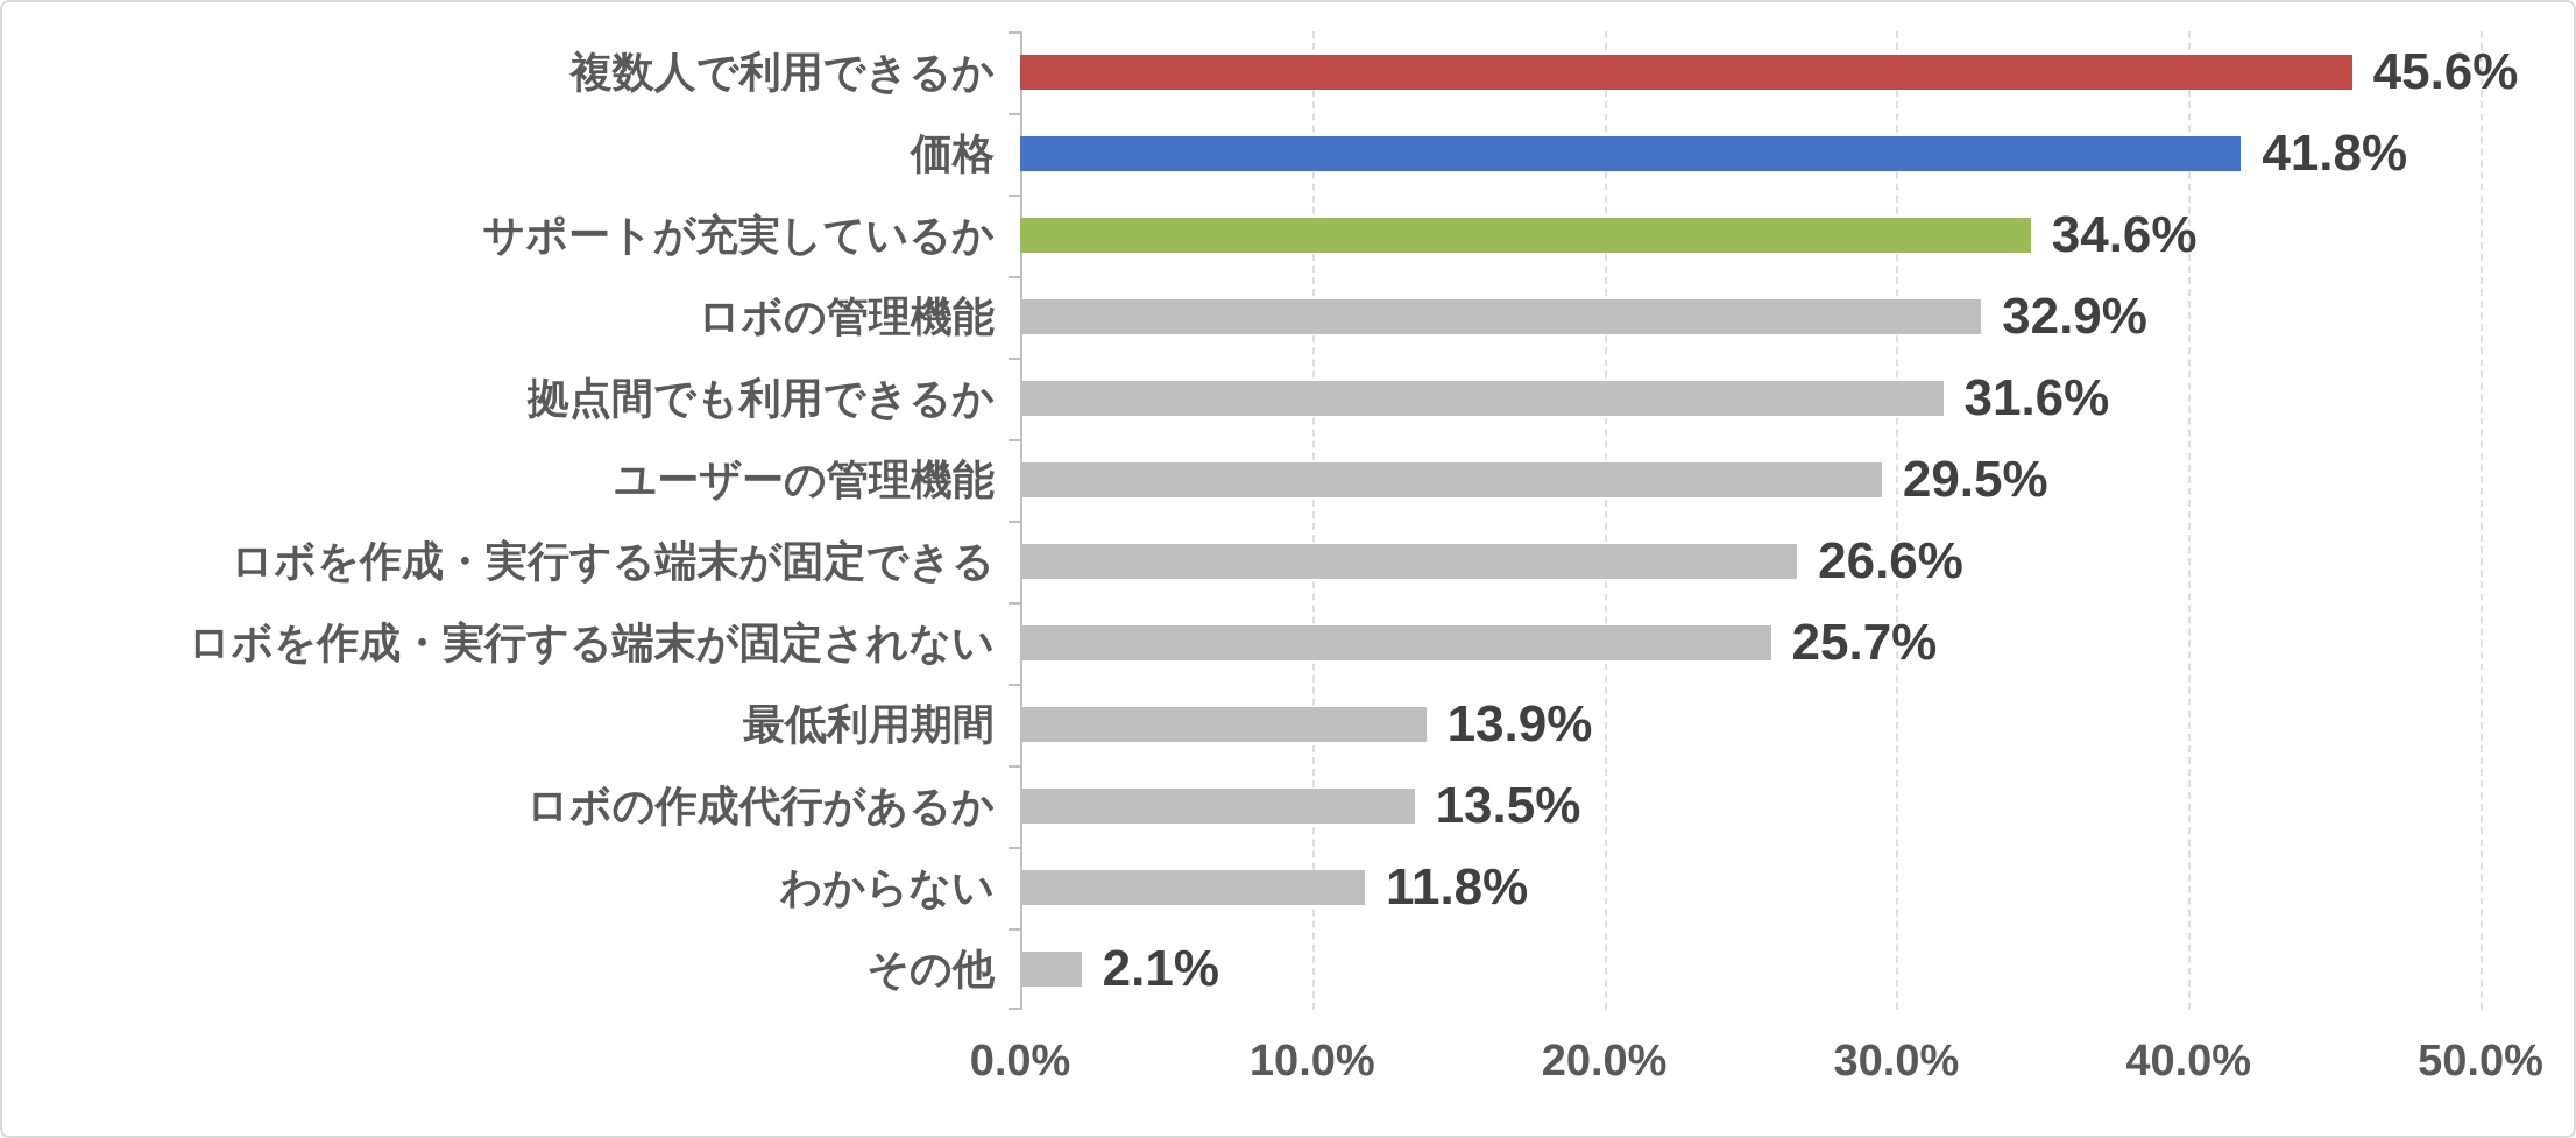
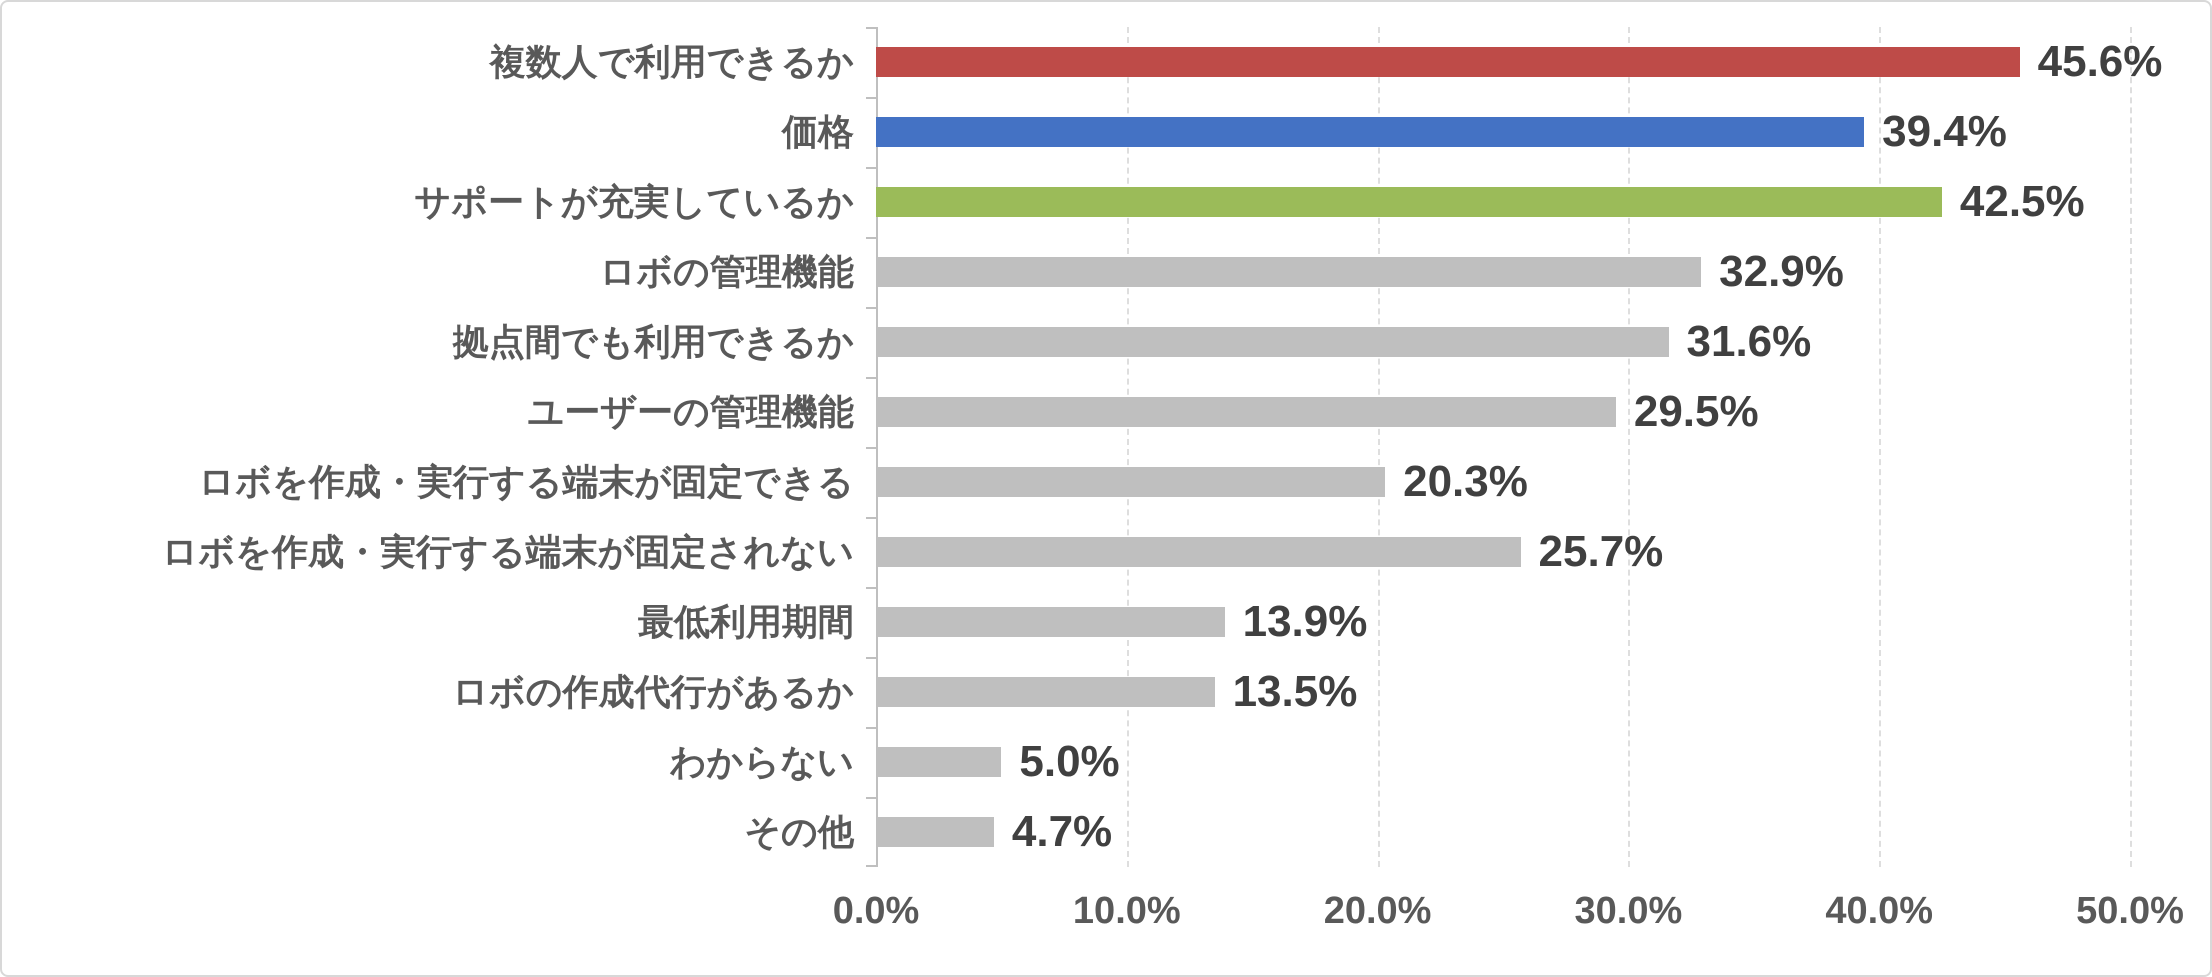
価格: 41.8% -> 39.4%
サポートが充実しているか: 34.6% -> 42.5%
ロボを作成・実行する端末が固定できる: 26.6% -> 20.3%
わからない: 11.8% -> 5.0%
その他: 2.1% -> 4.7%
